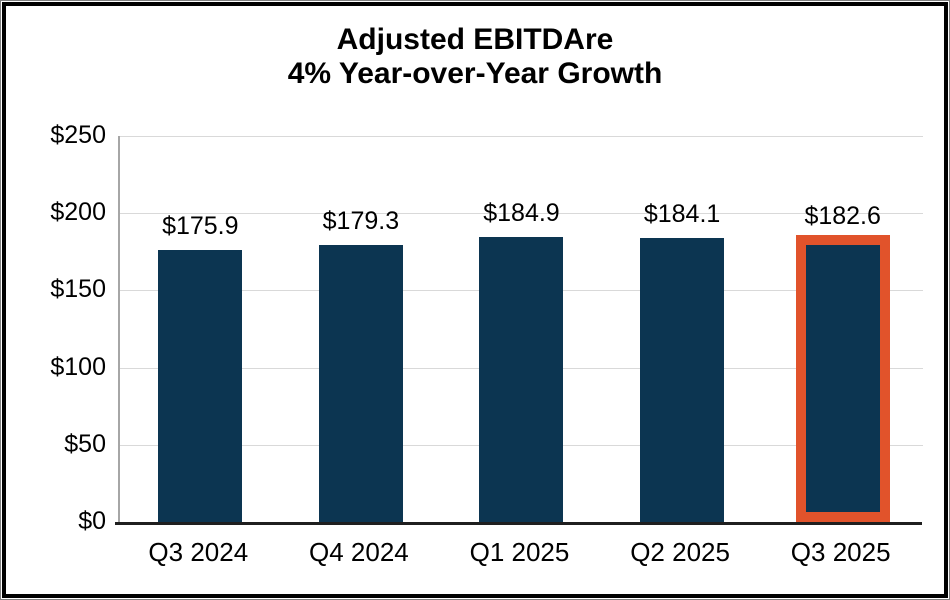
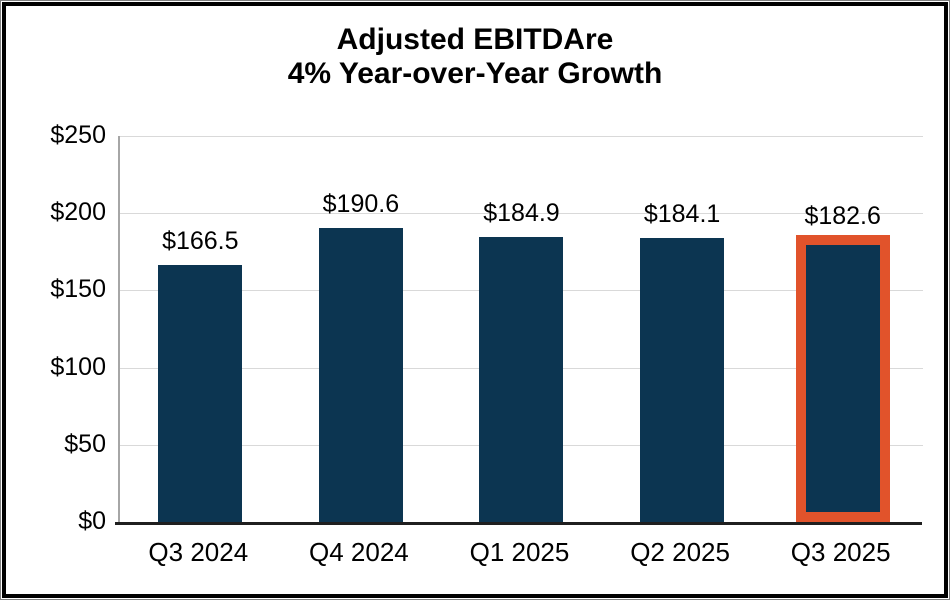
Q3 2024: $175.9 -> $166.5
Q4 2024: $179.3 -> $190.6
